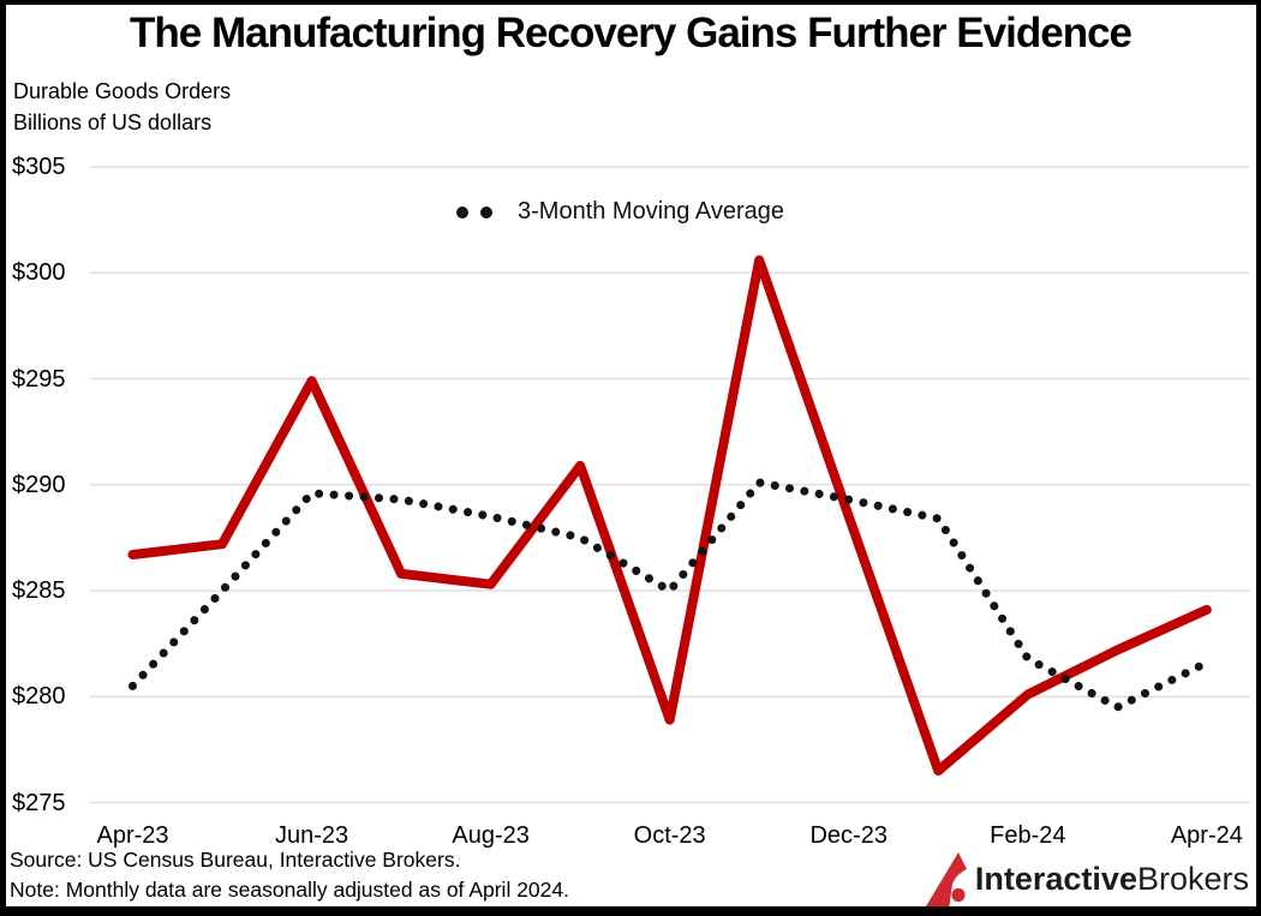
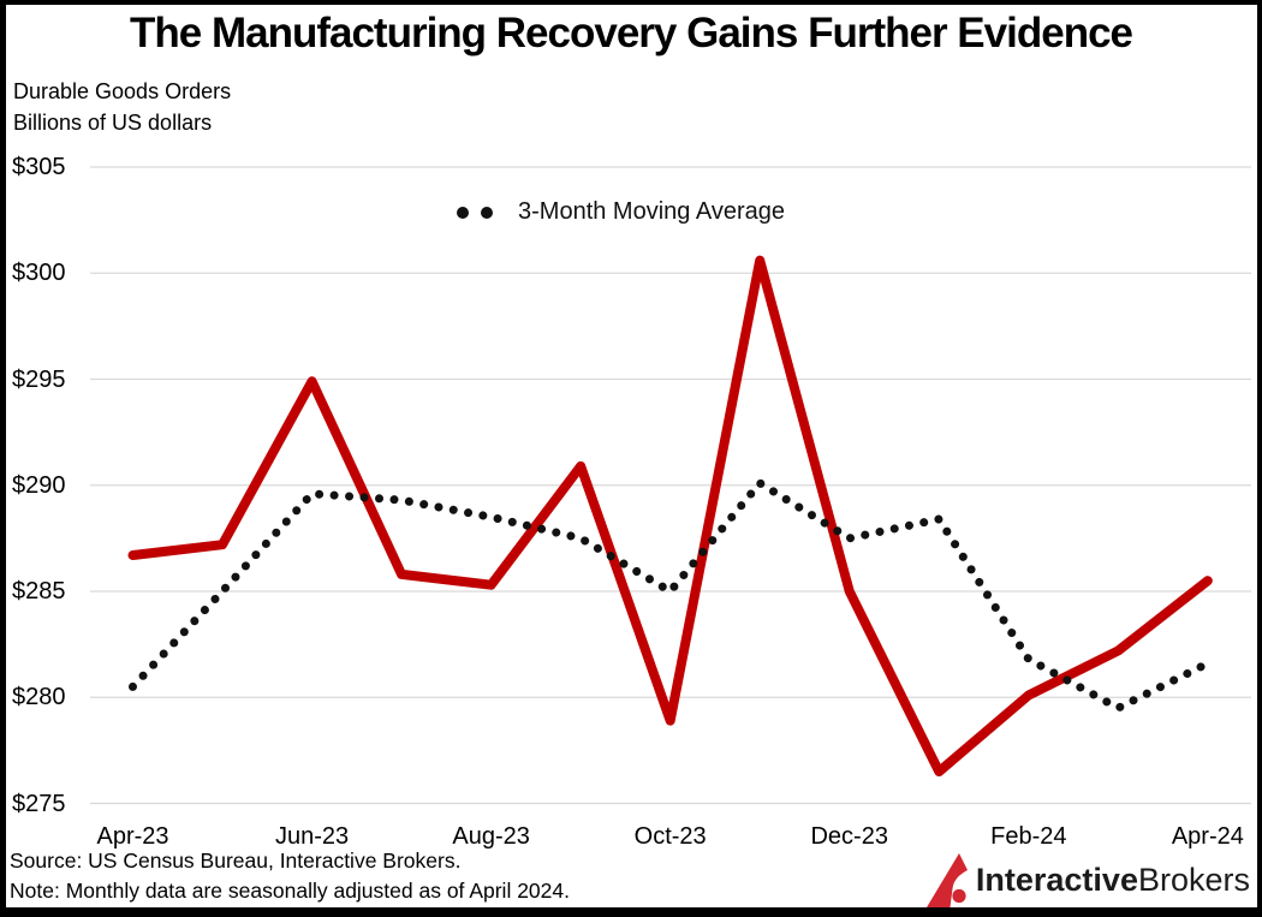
Durable Goods Orders/Dec-23: $288.5 -> $285.0
3-Month Moving Average/Dec-23: $289.3 -> $287.5
Durable Goods Orders/Apr-24: $284.1 -> $285.5
